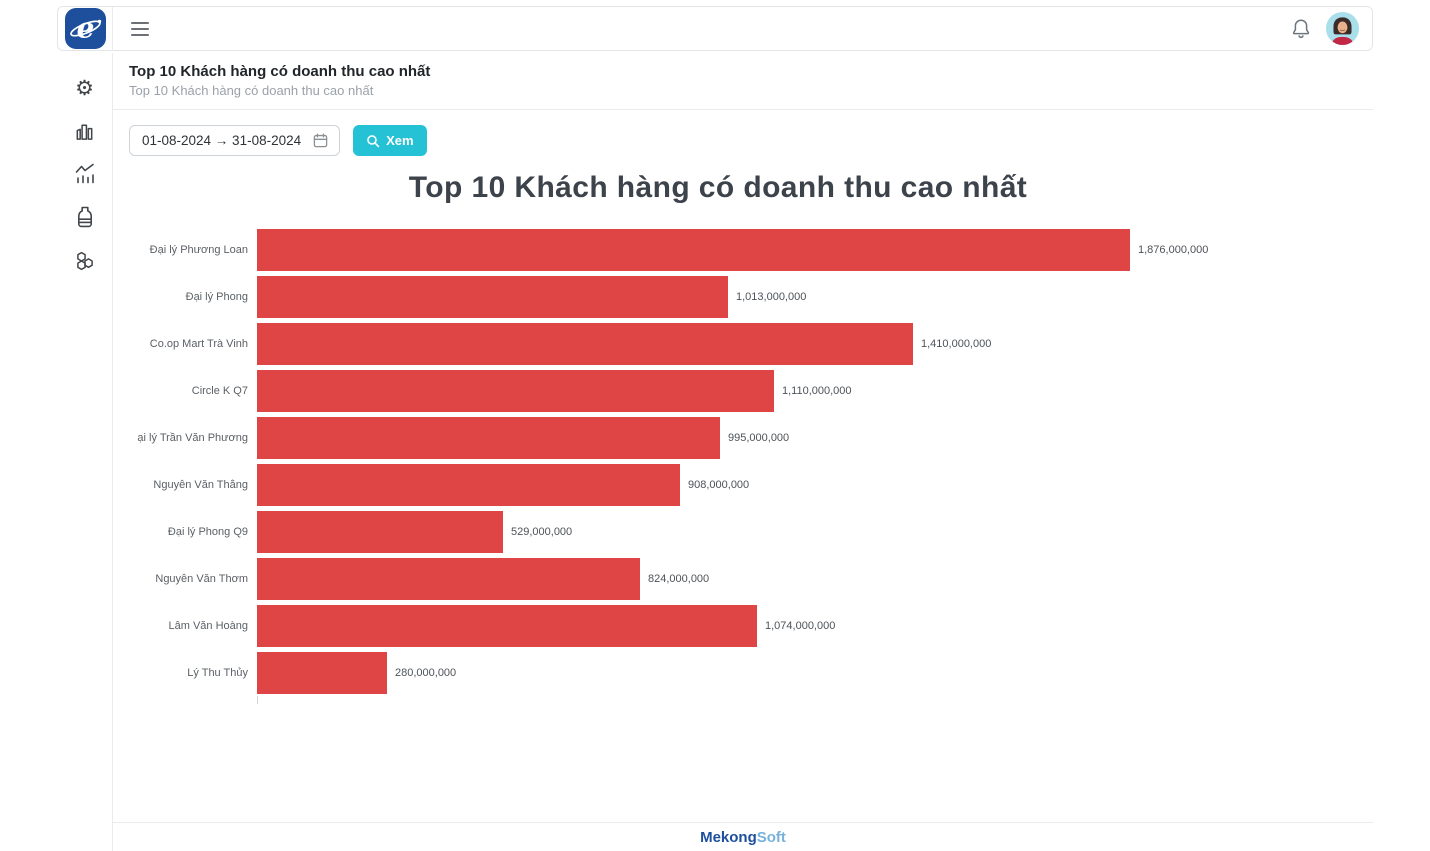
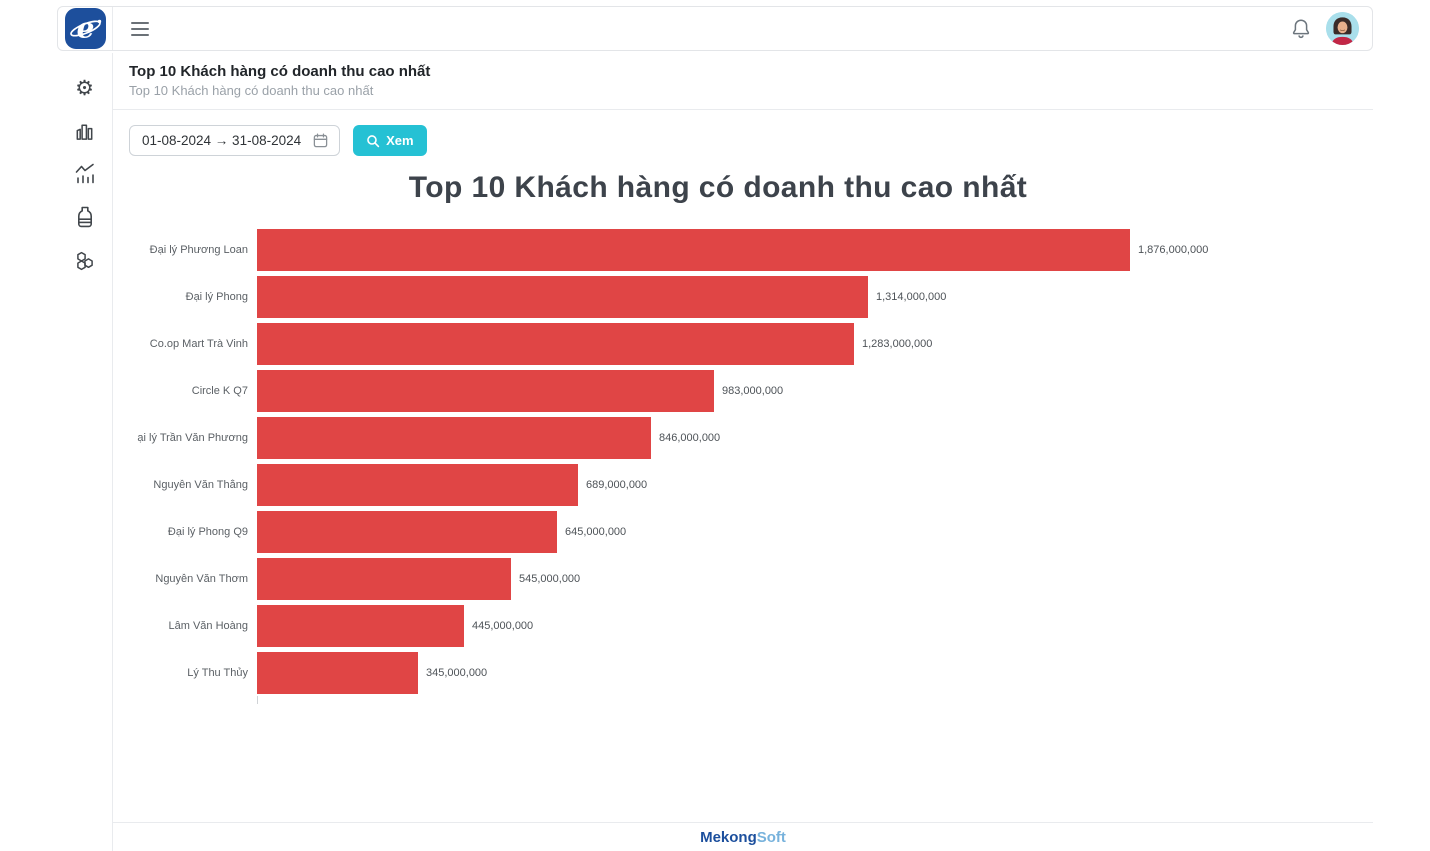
Đại lý Phong: 1,013,000,000 -> 1,314,000,000
Co.op Mart Trà Vinh: 1,410,000,000 -> 1,283,000,000
Circle K Q7: 1,110,000,000 -> 983,000,000
ại lý Trần Văn Phương: 995,000,000 -> 846,000,000
Nguyễn Văn Thắng: 908,000,000 -> 689,000,000
Đại lý Phong Q9: 529,000,000 -> 645,000,000
Nguyễn Văn Thơm: 824,000,000 -> 545,000,000
Lâm Văn Hoàng: 1,074,000,000 -> 445,000,000
Lý Thu Thủy: 280,000,000 -> 345,000,000
